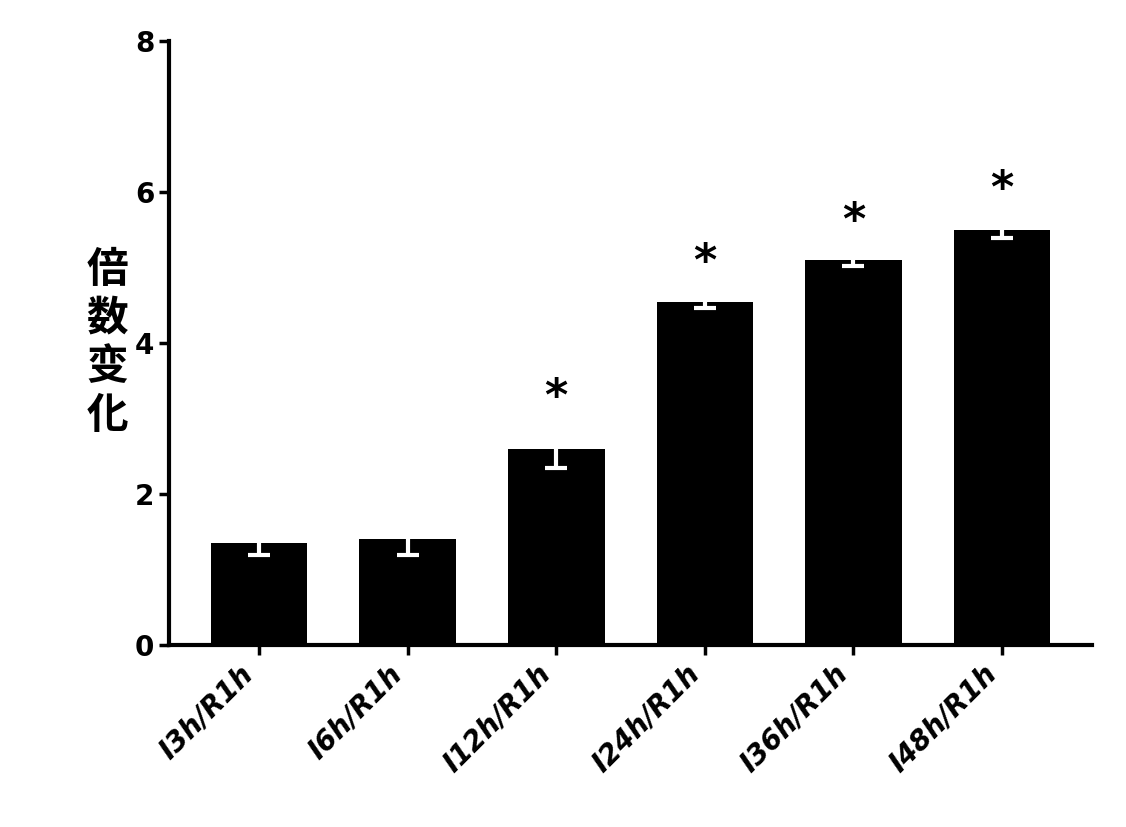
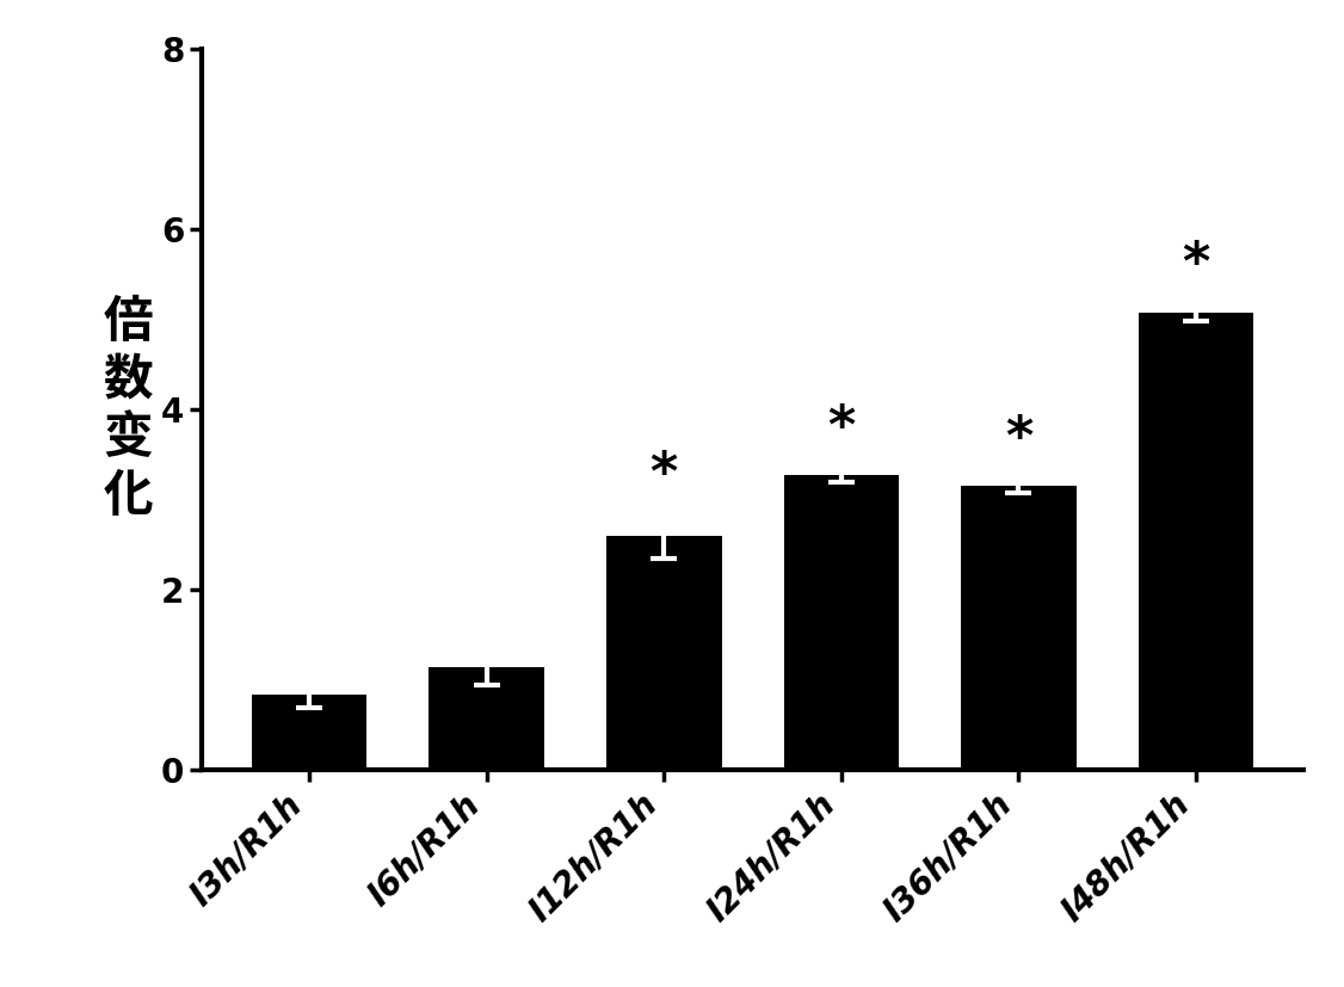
I3h/R1h: 1.35 -> 0.84
I6h/R1h: 1.40 -> 1.14
I24h/R1h: 4.55 -> 3.28
I36h/R1h: 5.10 -> 3.16
I48h/R1h: 5.50 -> 5.08
